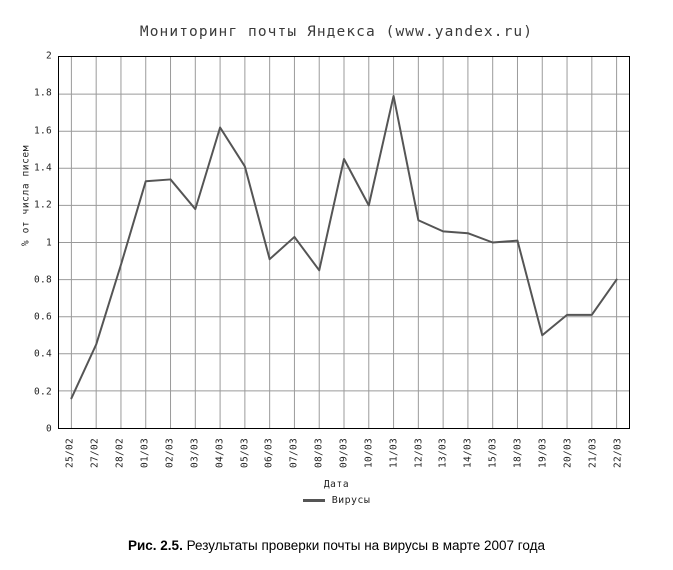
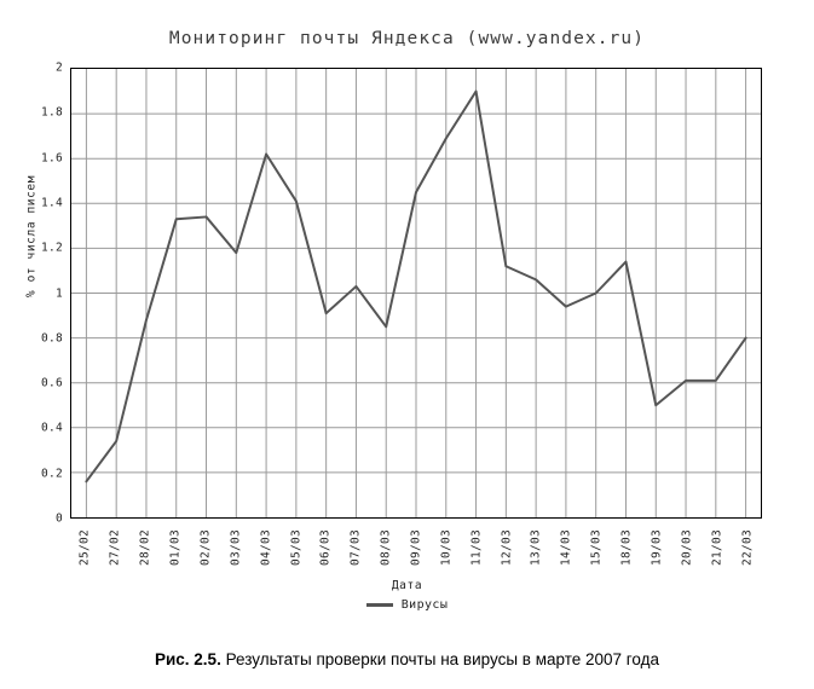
27/02: 0.45 -> 0.34
10/03: 1.20 -> 1.69
11/03: 1.79 -> 1.90
14/03: 1.05 -> 0.94
18/03: 1.01 -> 1.14
